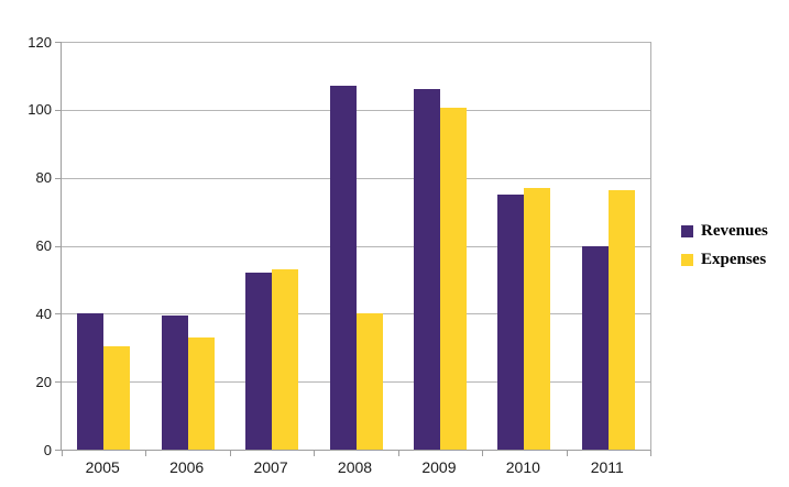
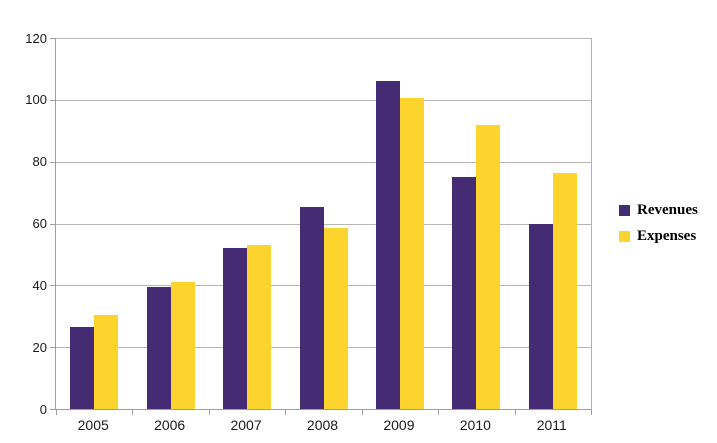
Revenues/2005: 40 -> 26
Expenses/2006: 33 -> 41
Revenues/2008: 107 -> 66
Expenses/2008: 40 -> 58
Expenses/2010: 77 -> 92
